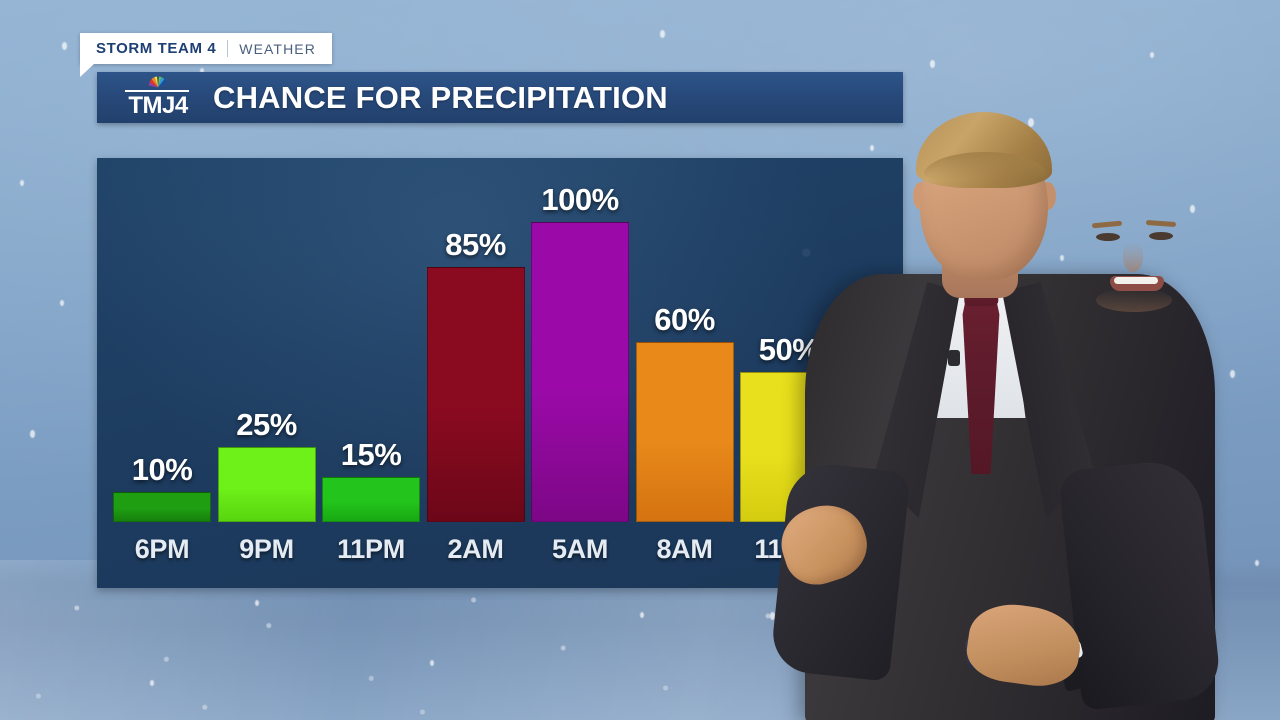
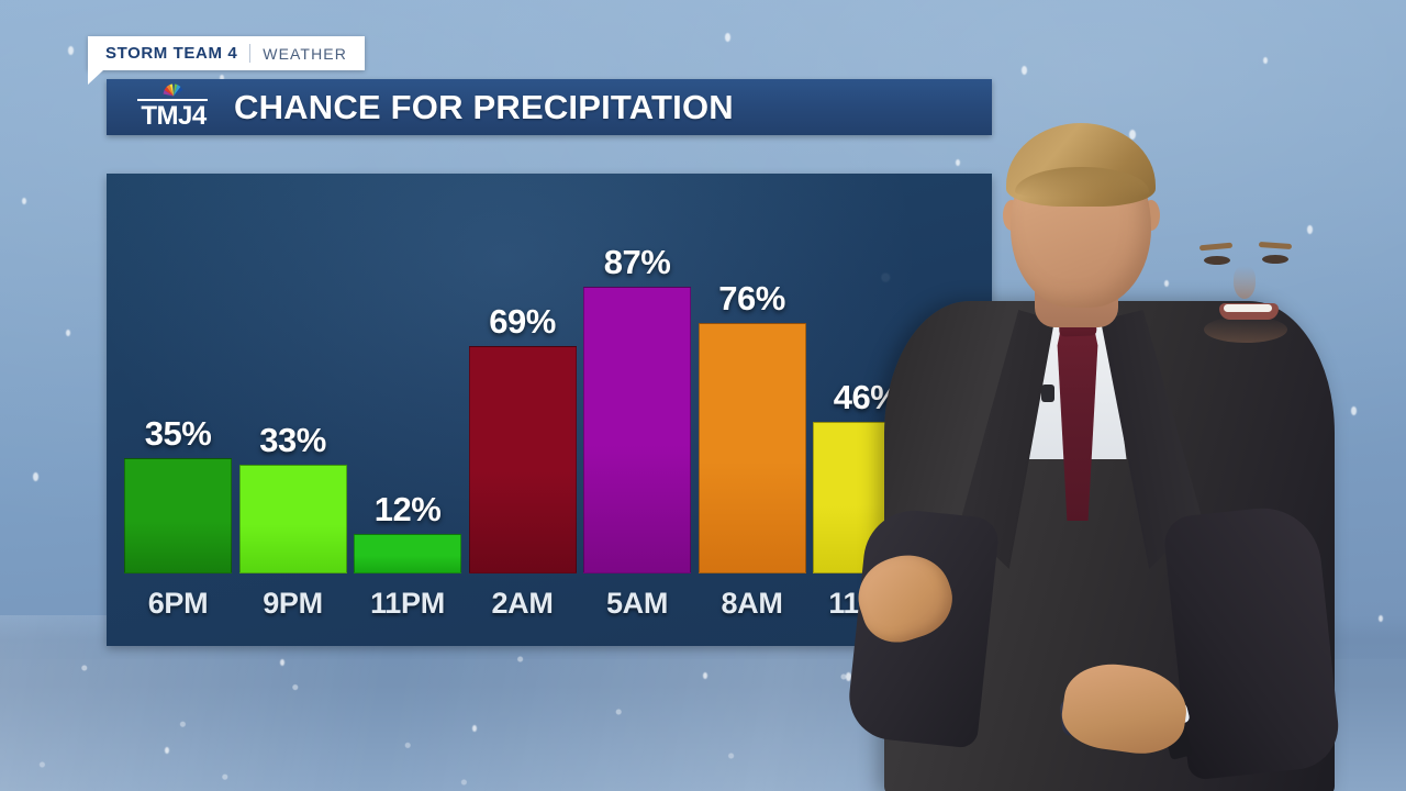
6PM: 10% -> 35%
9PM: 25% -> 33%
11PM: 15% -> 12%
2AM: 85% -> 69%
5AM: 100% -> 87%
8AM: 60% -> 76%
11AM: 50% -> 46%
